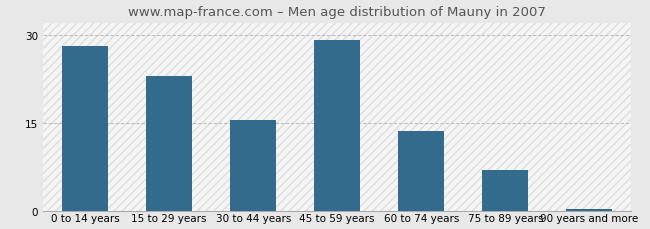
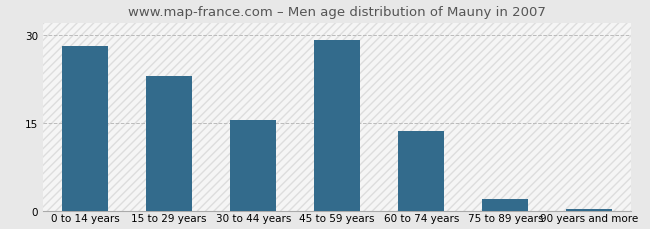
75 to 89 years: 7.0 -> 2.0
